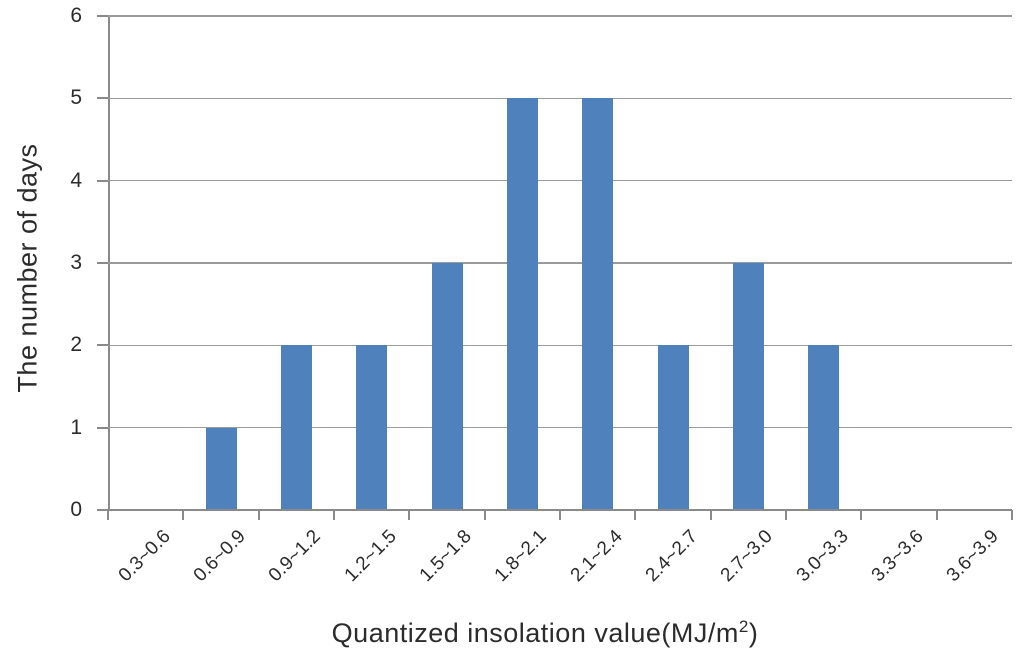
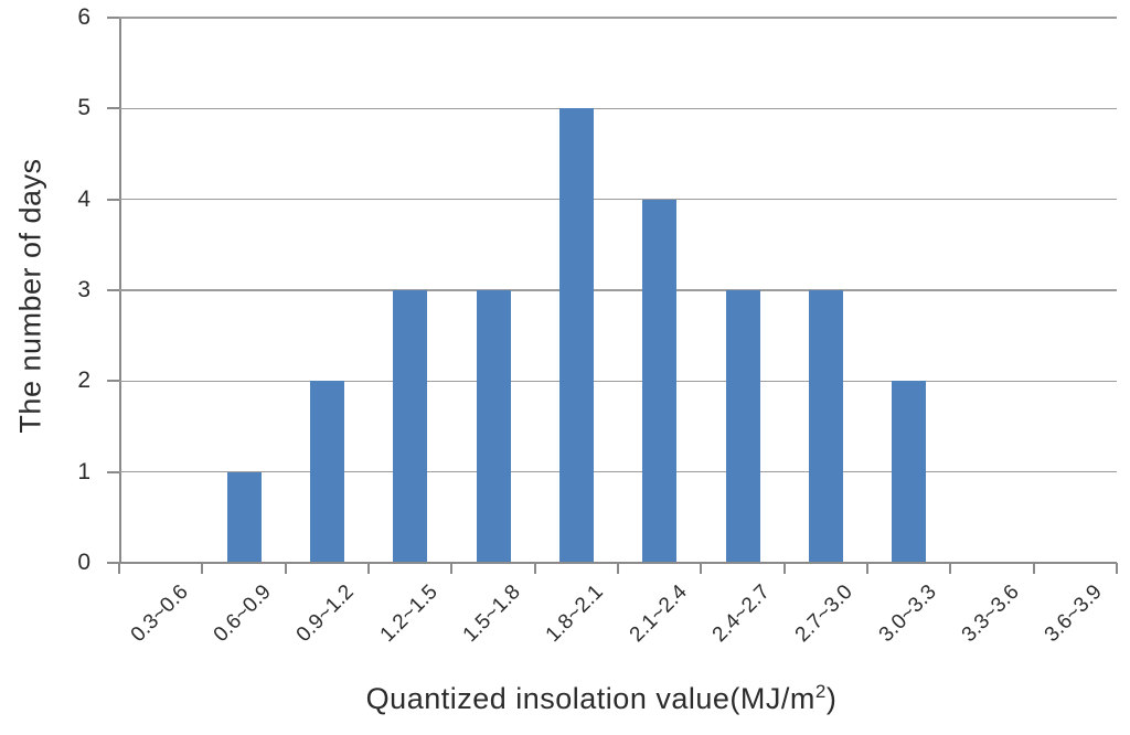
1.2~1.5: 2 -> 3
2.1~2.4: 5 -> 4
2.4~2.7: 2 -> 3
